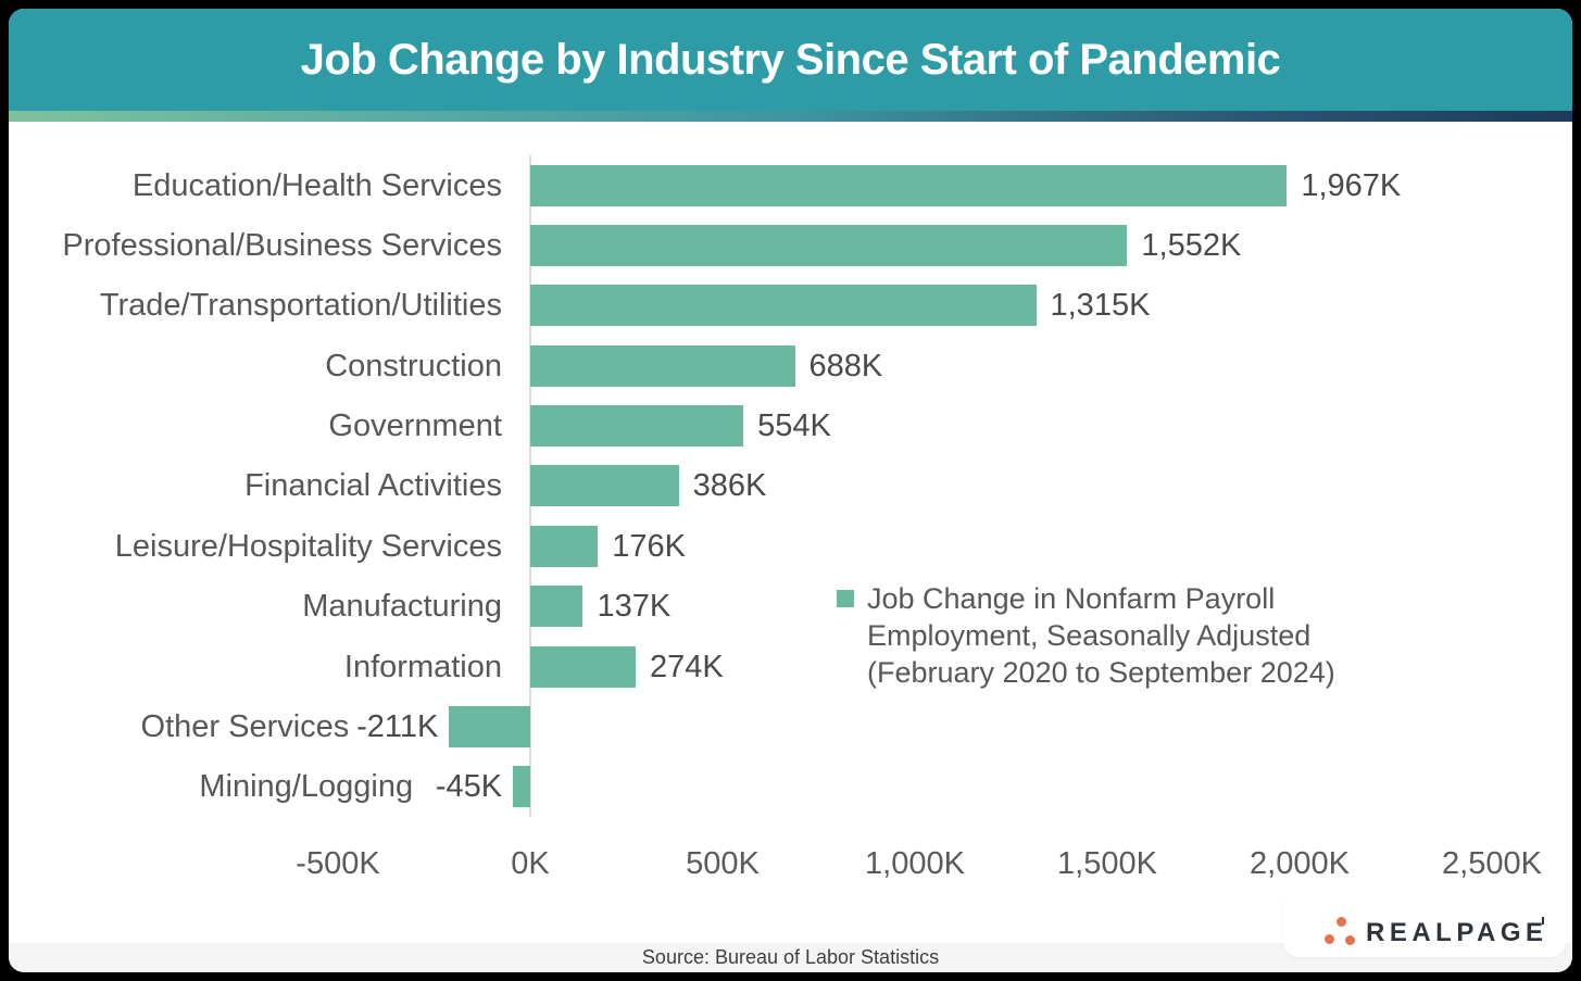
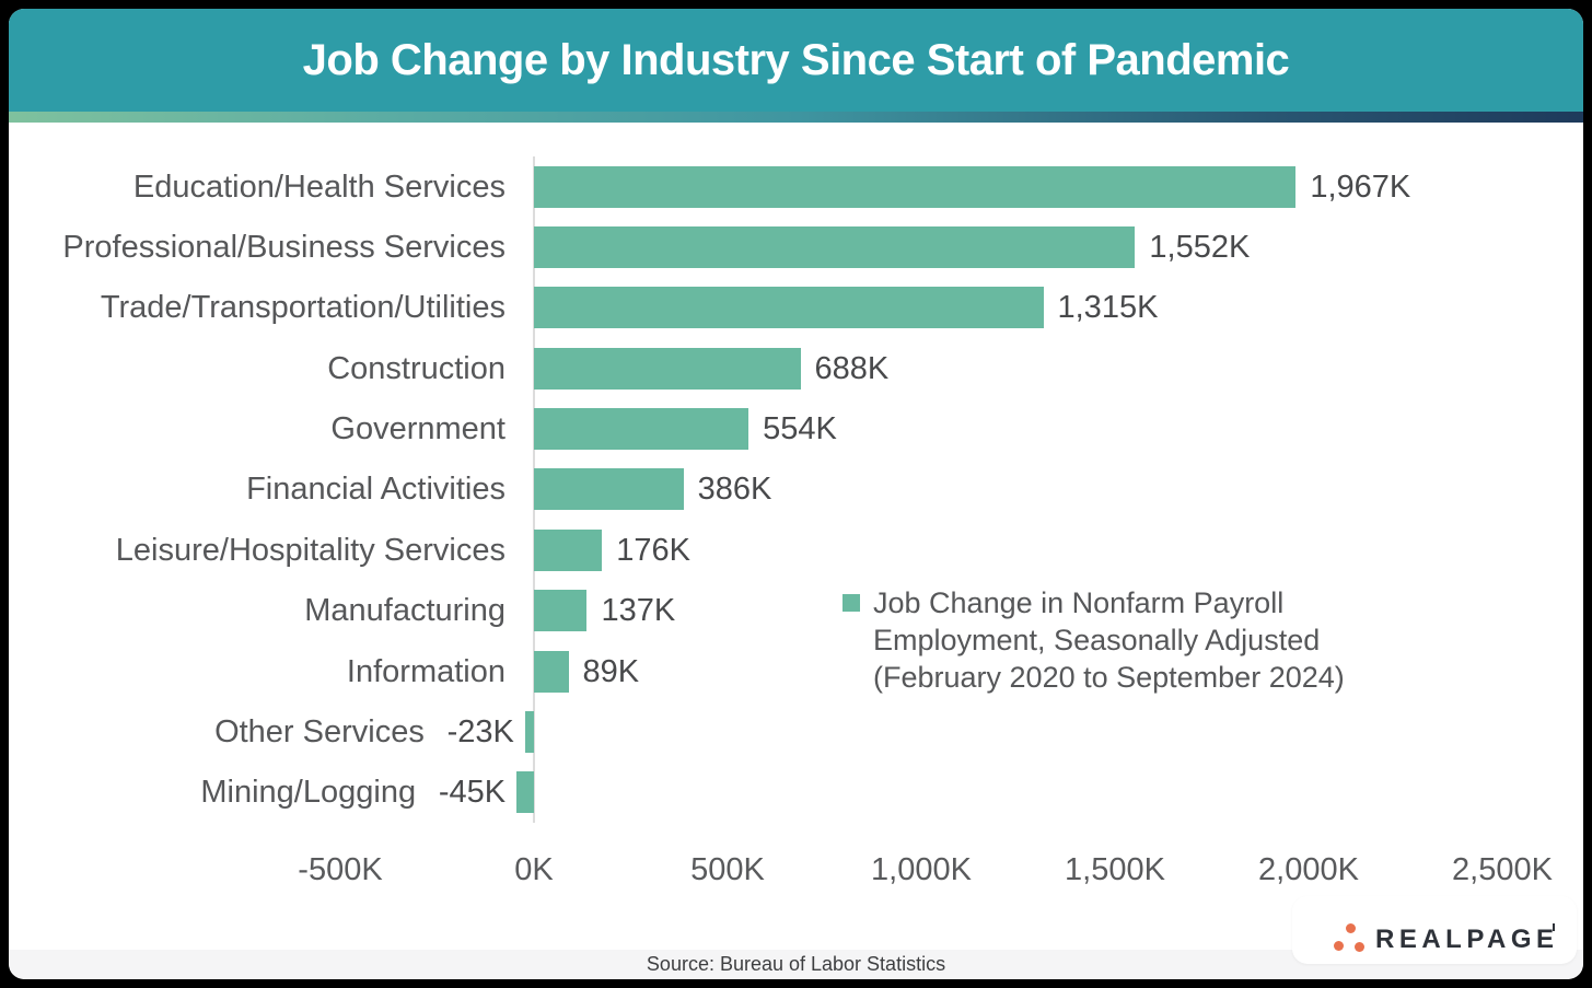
Information: 274K -> 89K
Other Services: -211K -> -23K
